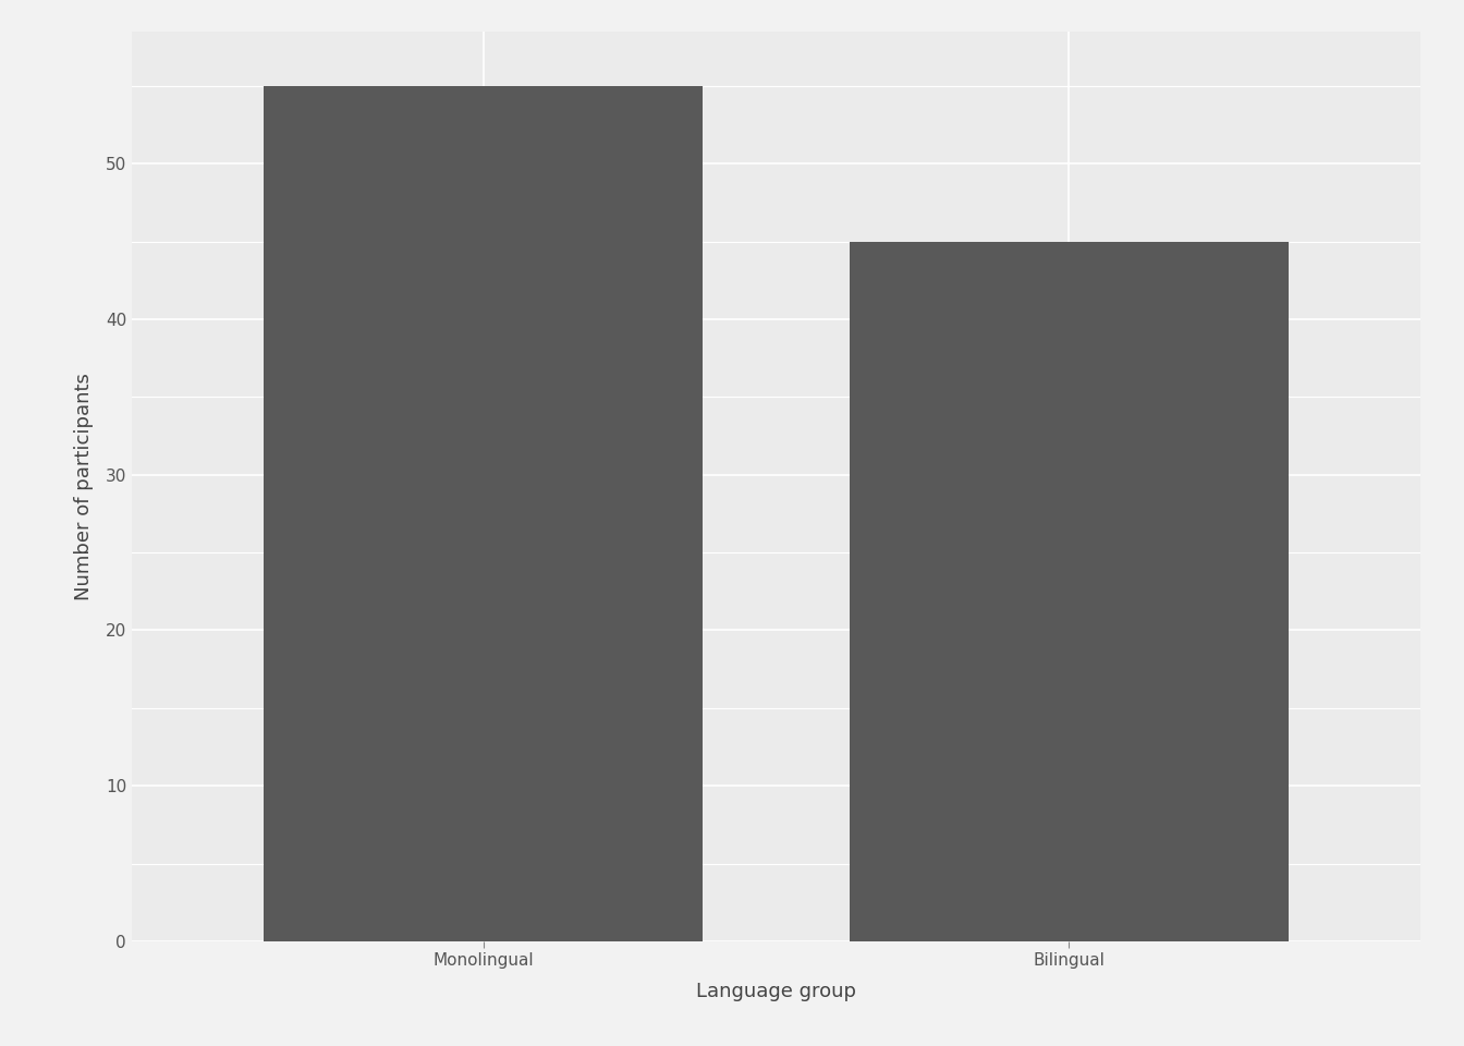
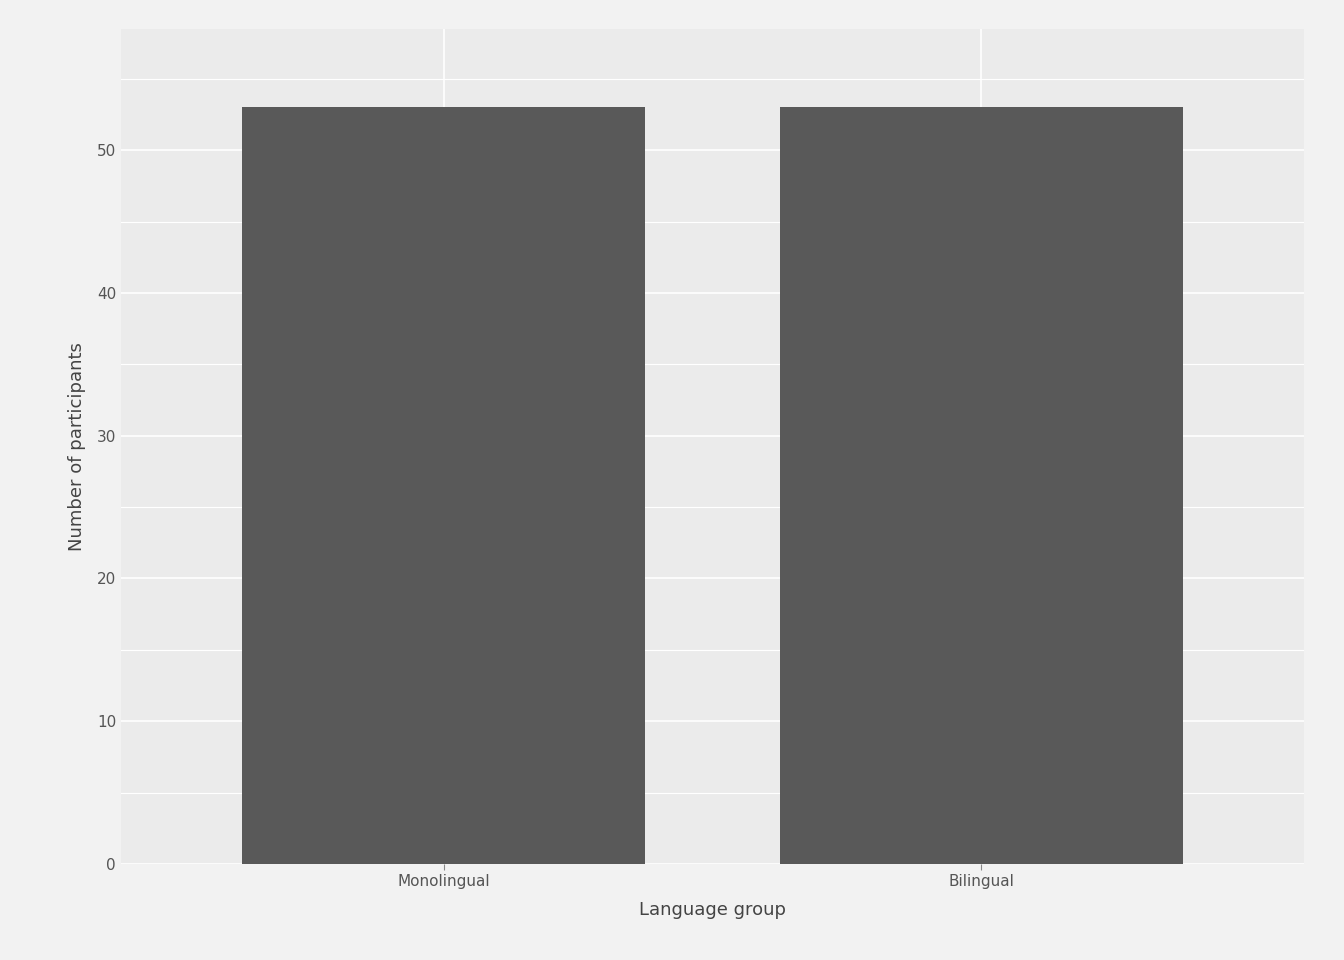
Monolingual: 55 -> 53
Bilingual: 45 -> 53
